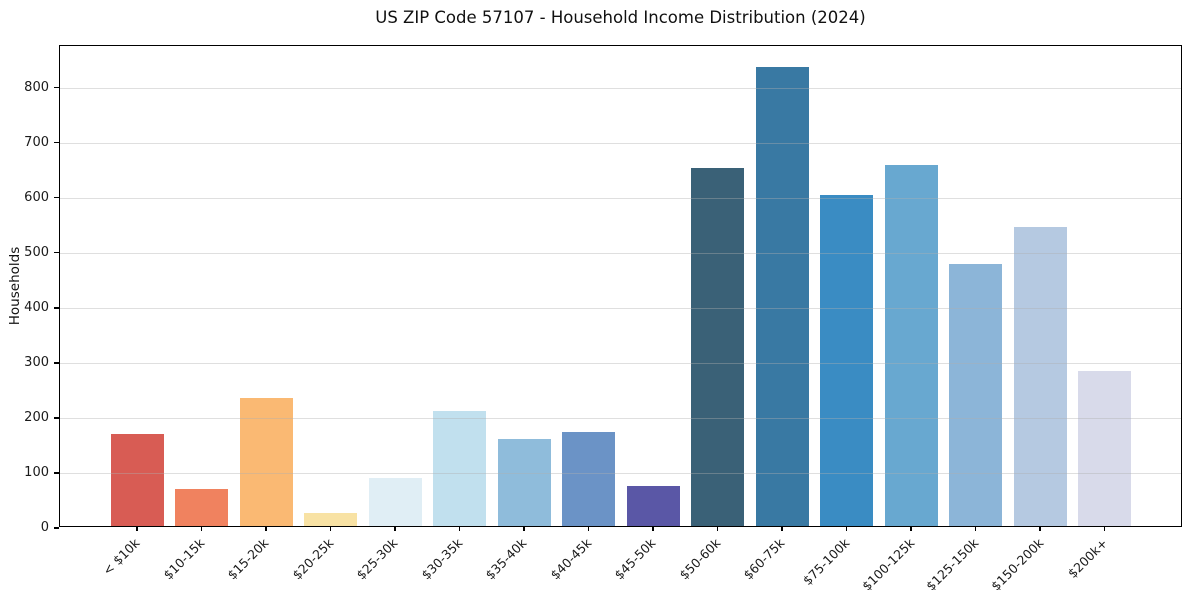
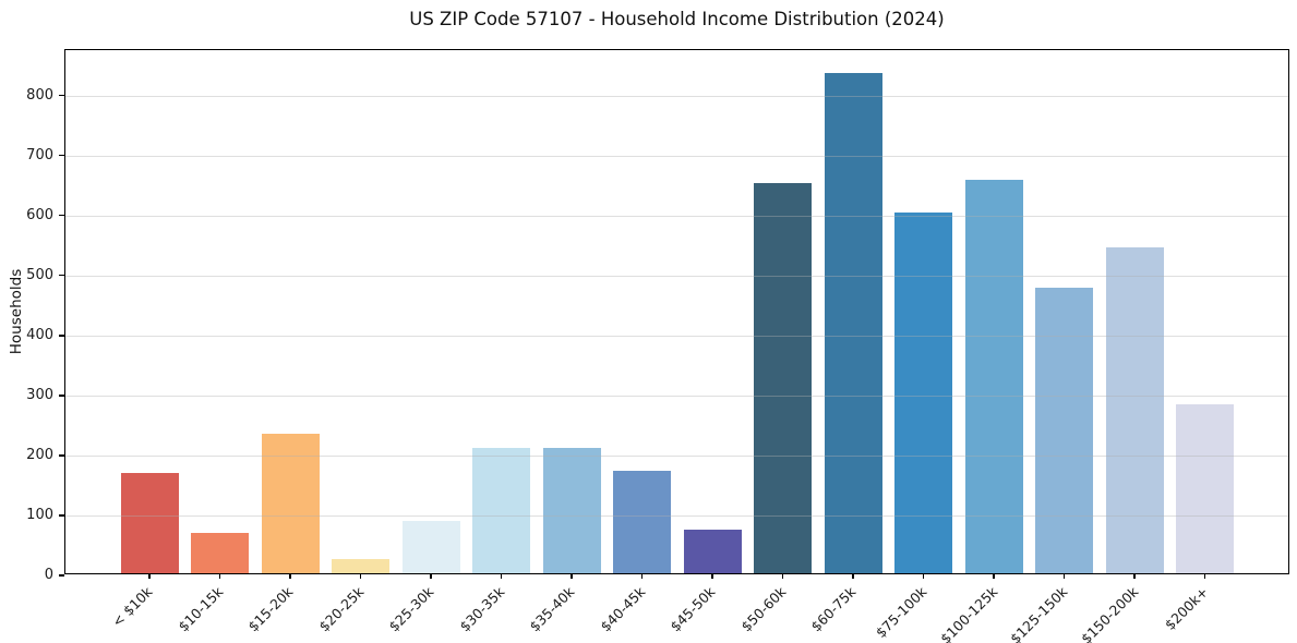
$35-40k: 160 -> 210
